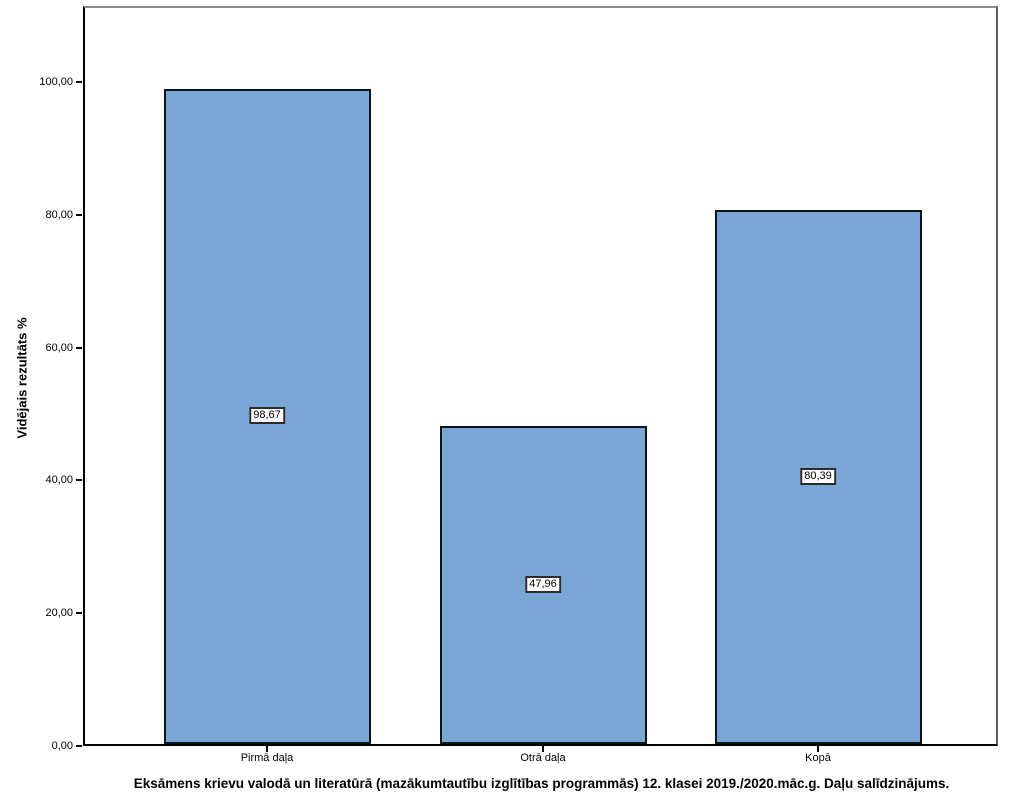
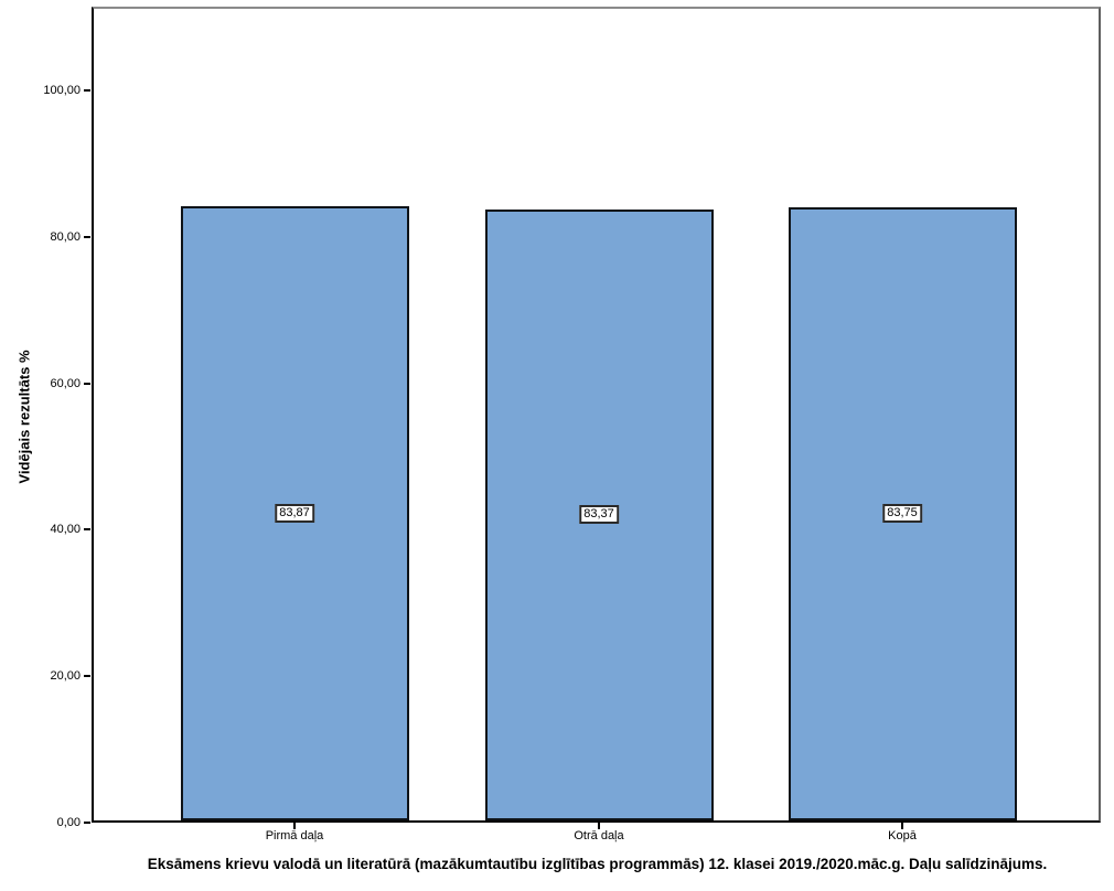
Pirmā daļa: 98,67 -> 83,87
Otrā daļa: 47,96 -> 83,37
Kopā: 80,39 -> 83,75
